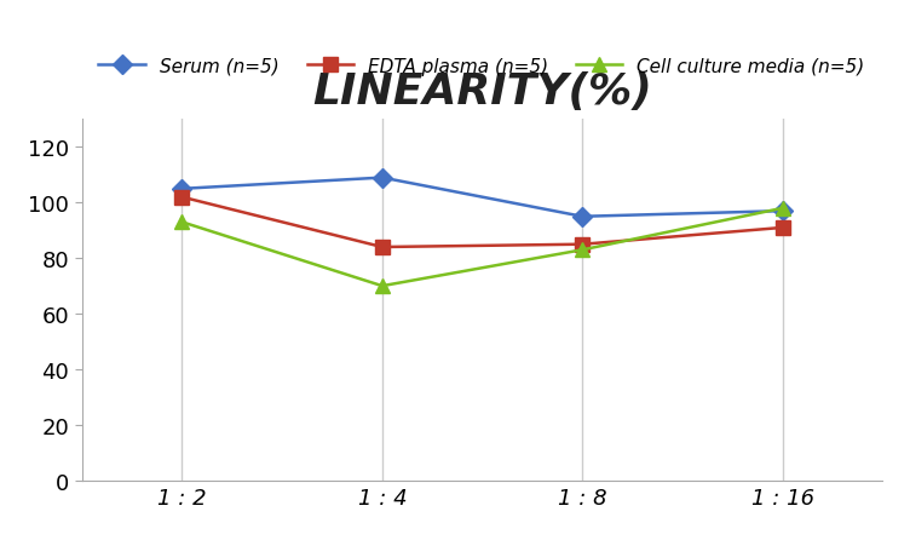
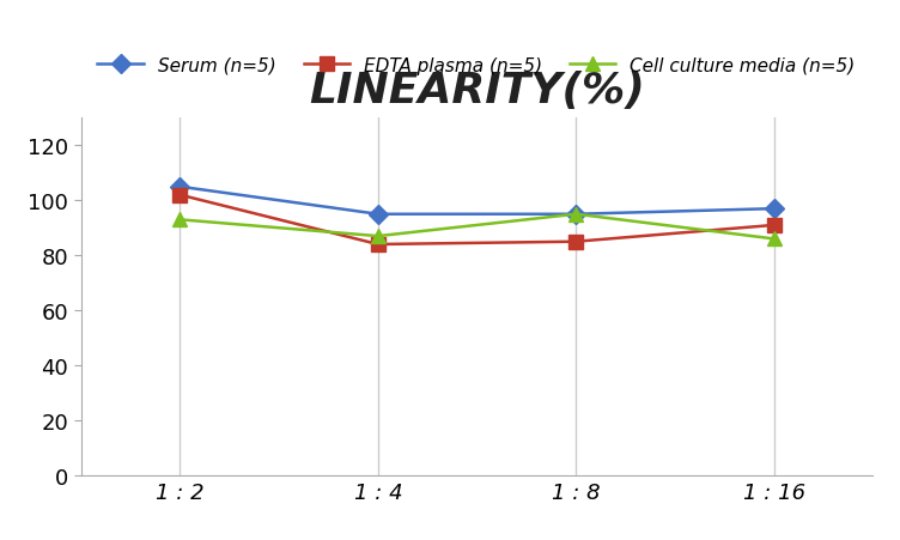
Serum (n=5)/1 : 4: 109 -> 95
Cell culture media (n=5)/1 : 4: 70 -> 87
Cell culture media (n=5)/1 : 8: 83 -> 95
Cell culture media (n=5)/1 : 16: 98 -> 86
